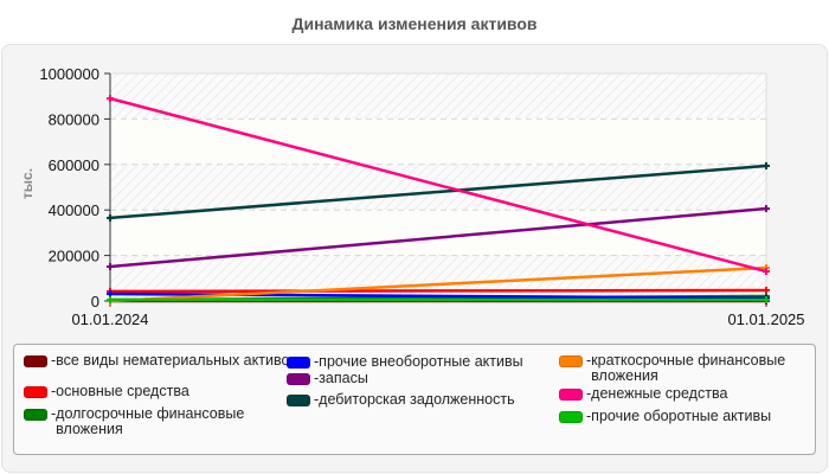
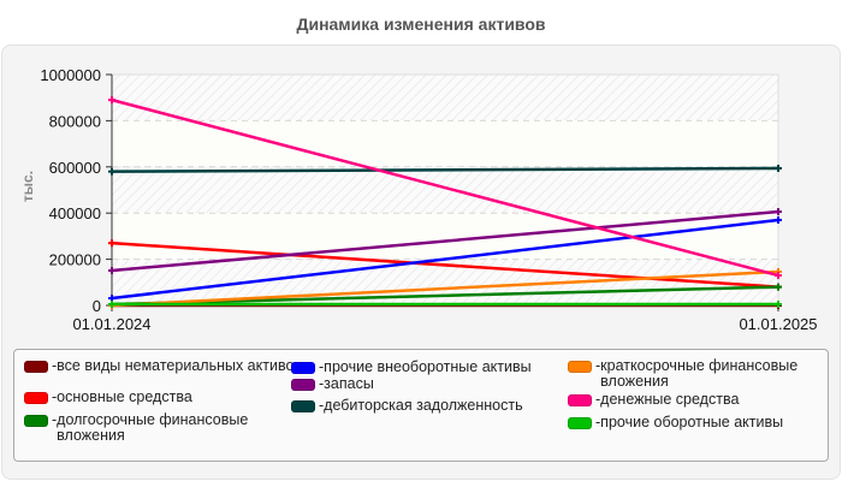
основные средства/01.01.2024: 40000 -> 270000
дебиторская задолженность/01.01.2024: 360000 -> 580000
основные средства/01.01.2025: 50000 -> 80000
долгосрочные финансовые вложения/01.01.2025: 20000 -> 80000
прочие внеоборотные активы/01.01.2025: 10000 -> 370000
